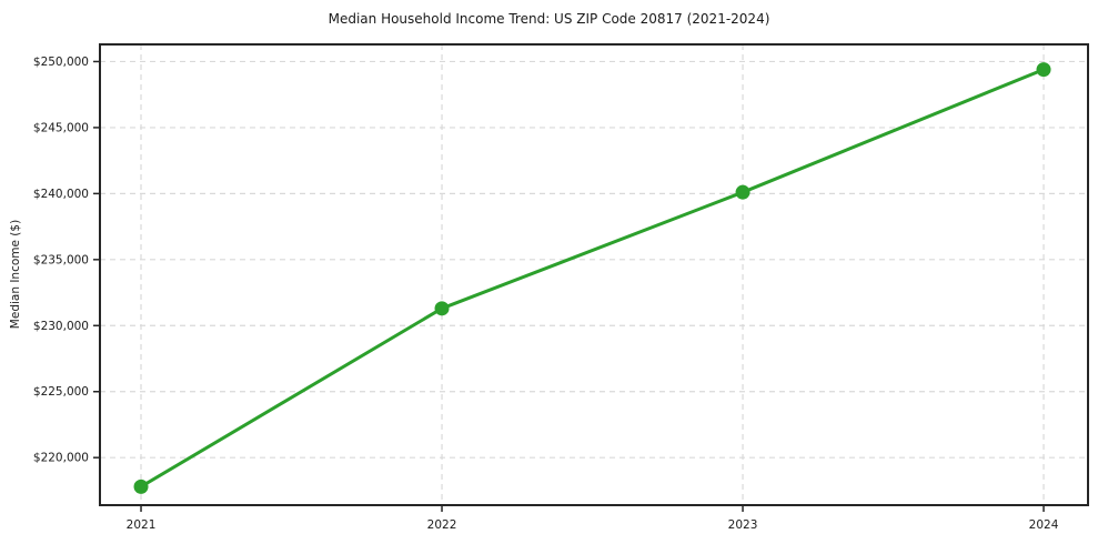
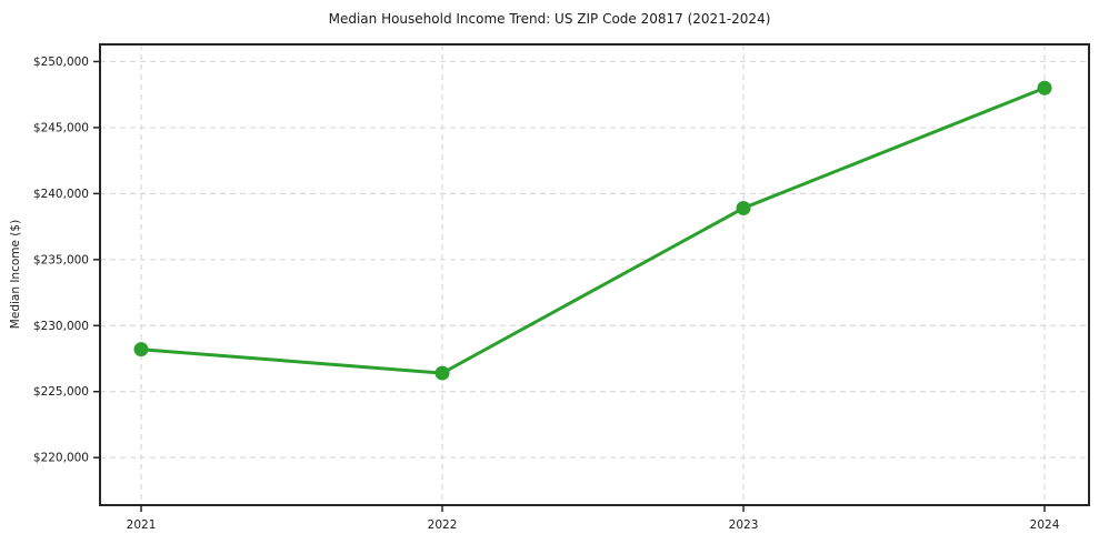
2021: $217800 -> $228200
2022: $231300 -> $226400
2023: $240100 -> $238900
2024: $249400 -> $248000
